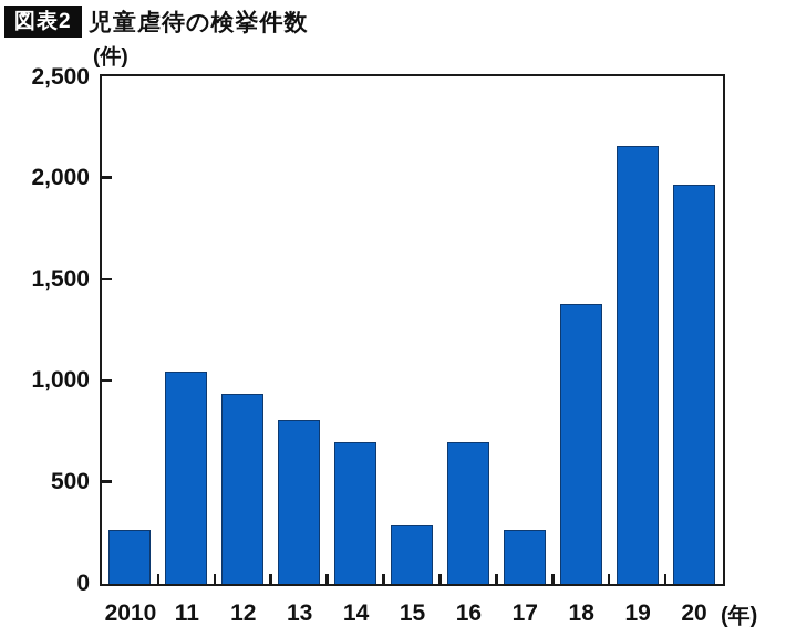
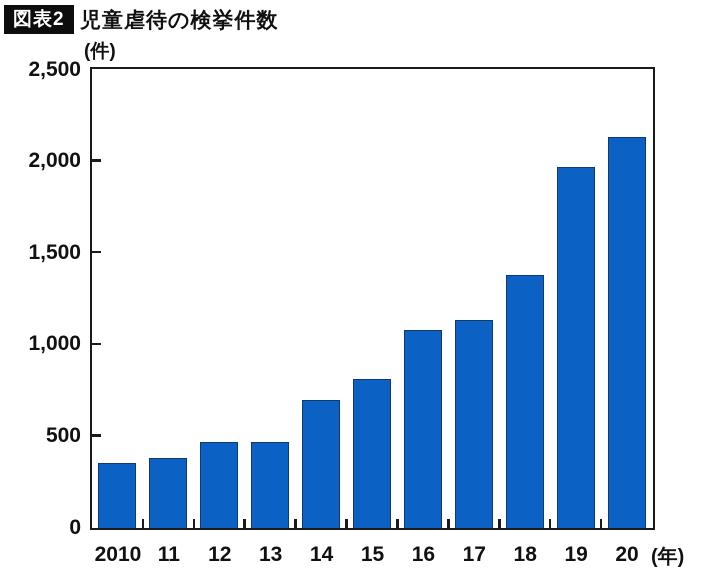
2010: 270 -> 350
11: 1050 -> 380
12: 940 -> 470
13: 810 -> 470
15: 290 -> 810
16: 700 -> 1080
17: 270 -> 1140
19: 2160 -> 1970
20: 1970 -> 2130
